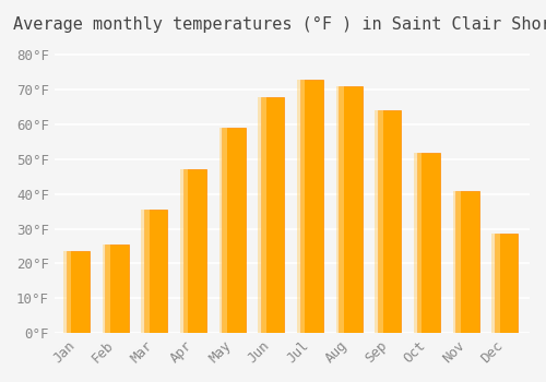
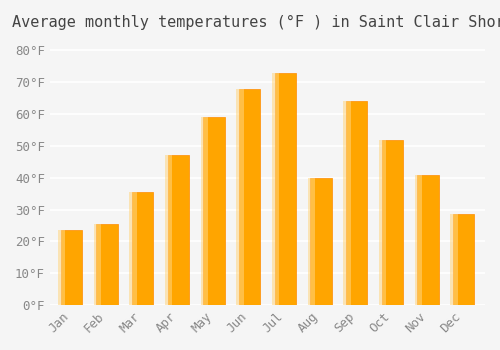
Aug: 71.0°F -> 40.0°F
